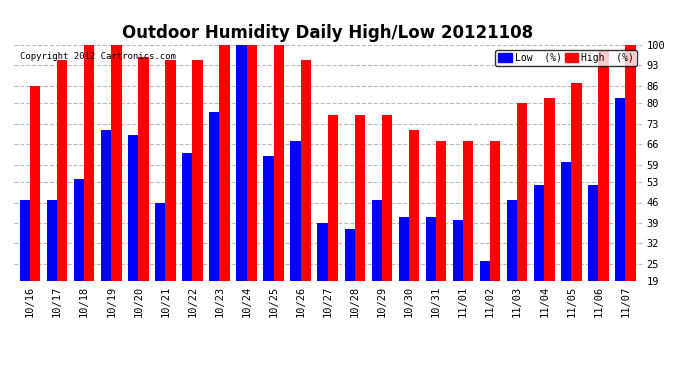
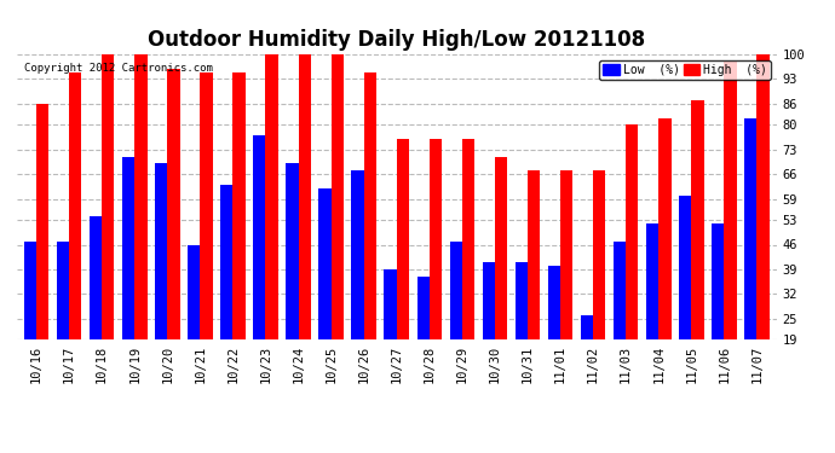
Low (%)/10/24: 100 -> 69
